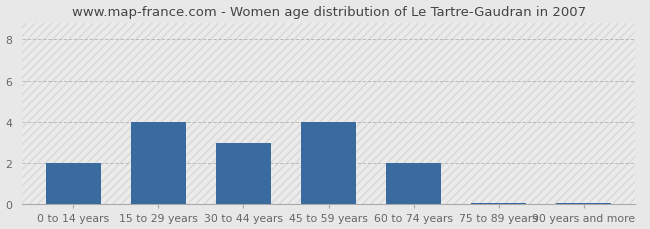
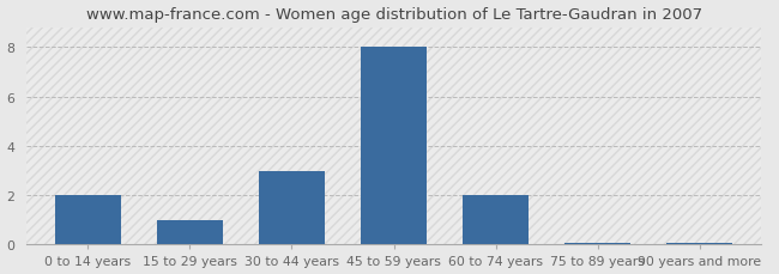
15 to 29 years: 4.00 -> 1.00
45 to 59 years: 4.00 -> 8.00
